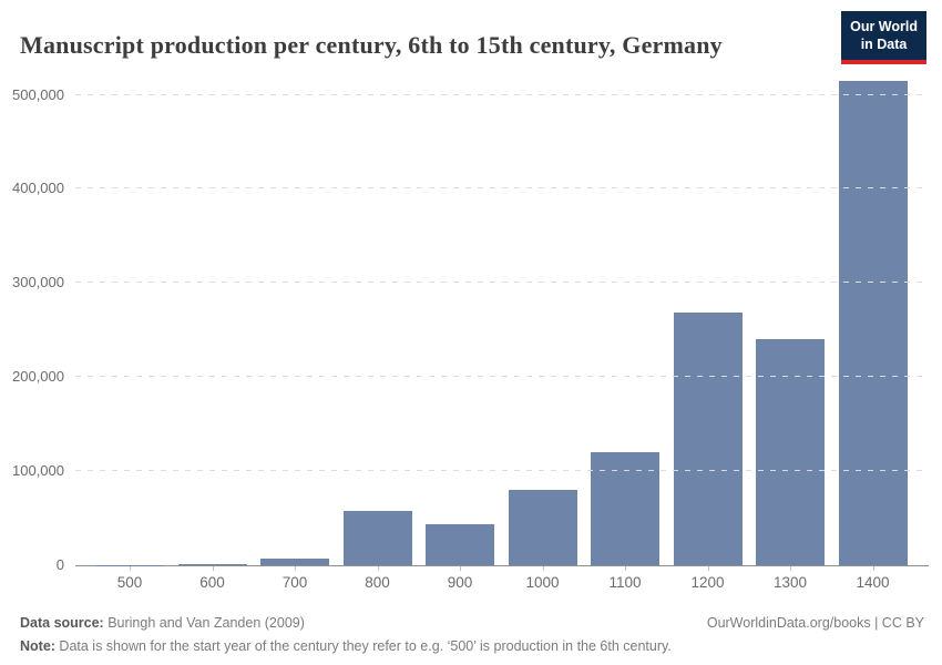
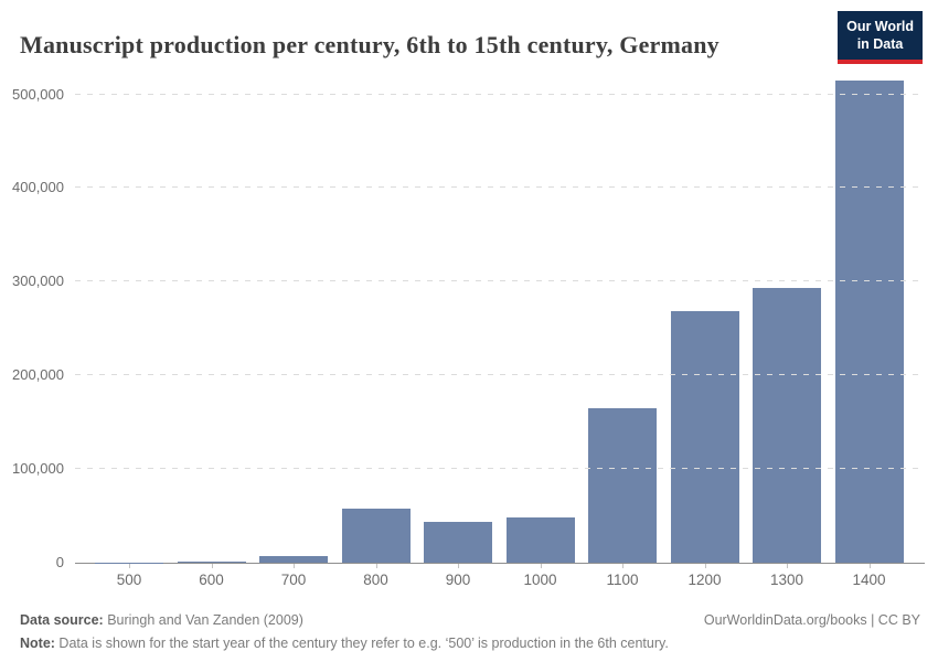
1000: 80000 -> 50000
1100: 120000 -> 160000
1300: 240000 -> 290000
